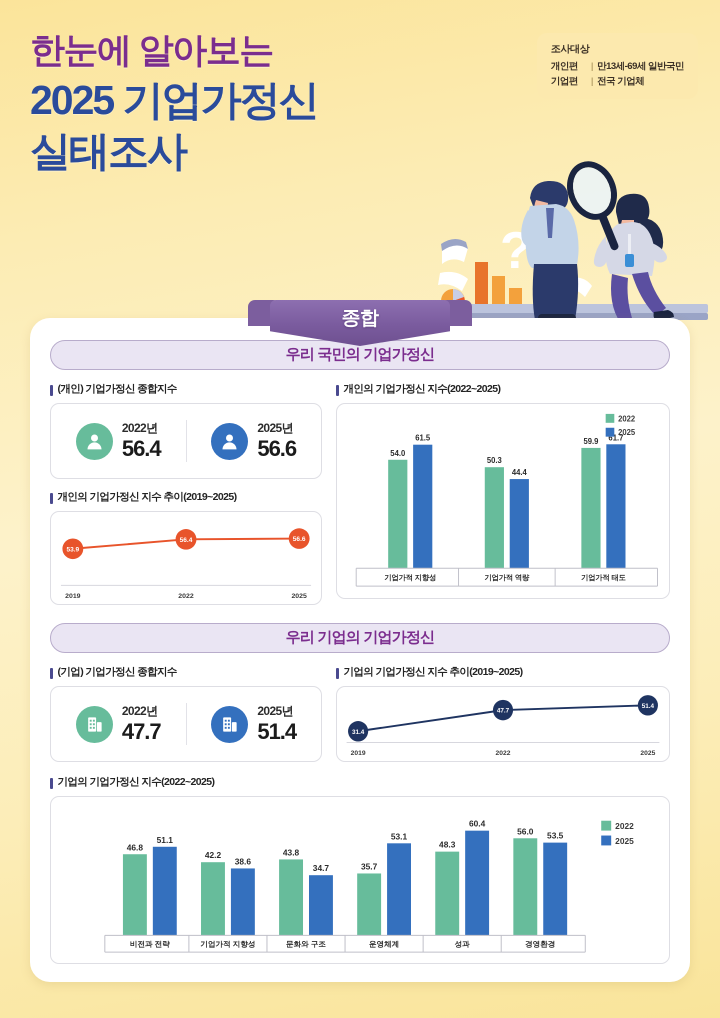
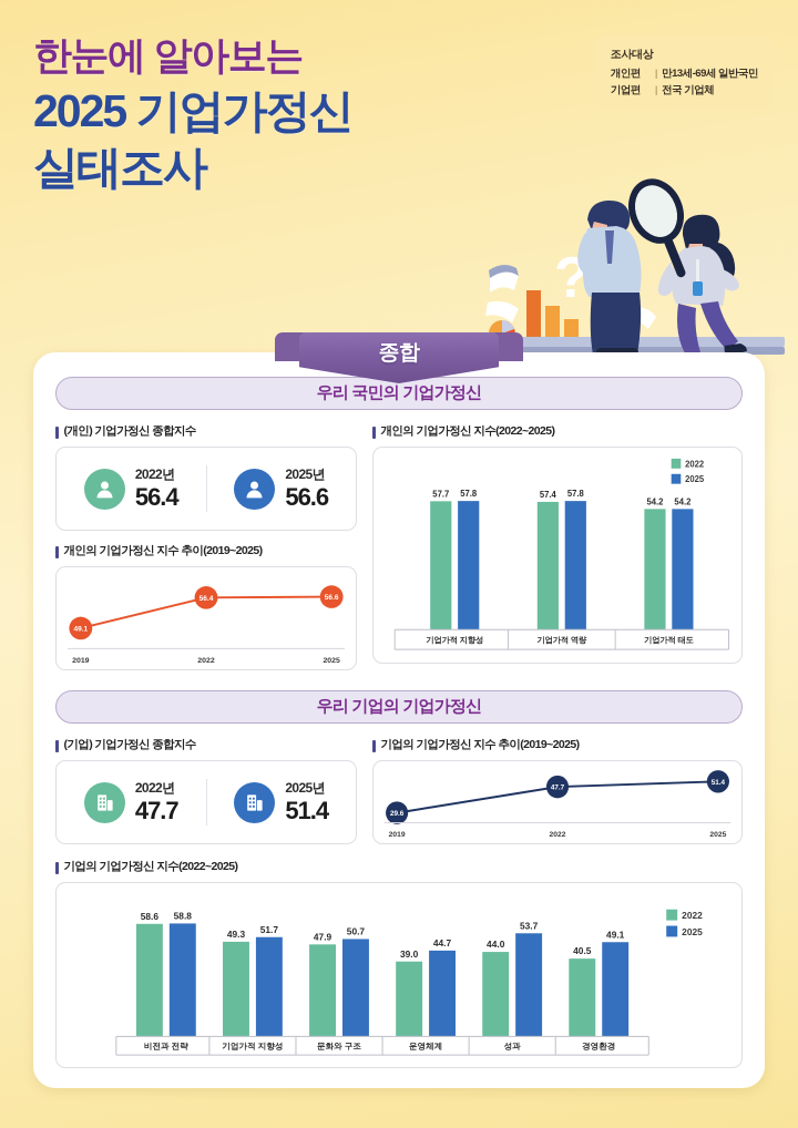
개인의 기업가정신 지수 추이(2019~2025)/2019: 53.9 -> 49.1
개인의 기업가정신 지수(2022~2025)/2022/기업가적 지향성: 54.0 -> 57.7
개인의 기업가정신 지수(2022~2025)/2025/기업가적 지향성: 61.5 -> 57.8
개인의 기업가정신 지수(2022~2025)/2022/기업가적 역량: 50.3 -> 57.4
개인의 기업가정신 지수(2022~2025)/2025/기업가적 역량: 44.4 -> 57.8
개인의 기업가정신 지수(2022~2025)/2022/기업가적 태도: 59.9 -> 54.2
개인의 기업가정신 지수(2022~2025)/2025/기업가적 태도: 61.7 -> 54.2
기업의 기업가정신 지수 추이(2019~2025)/2019: 31.4 -> 29.6
기업의 기업가정신 지수(2022~2025)/2022/비전과 전략: 46.8 -> 58.6
기업의 기업가정신 지수(2022~2025)/2025/비전과 전략: 51.1 -> 58.8
기업의 기업가정신 지수(2022~2025)/2022/기업가적 지향성: 42.2 -> 49.3
기업의 기업가정신 지수(2022~2025)/2025/기업가적 지향성: 38.6 -> 51.7
기업의 기업가정신 지수(2022~2025)/2022/문화와 구조: 43.8 -> 47.9
기업의 기업가정신 지수(2022~2025)/2025/문화와 구조: 34.7 -> 50.7
기업의 기업가정신 지수(2022~2025)/2022/운영체계: 35.7 -> 39.0
기업의 기업가정신 지수(2022~2025)/2025/운영체계: 53.1 -> 44.7
기업의 기업가정신 지수(2022~2025)/2022/성과: 48.3 -> 44.0
기업의 기업가정신 지수(2022~2025)/2025/성과: 60.4 -> 53.7
기업의 기업가정신 지수(2022~2025)/2022/경영환경: 56.0 -> 40.5
기업의 기업가정신 지수(2022~2025)/2025/경영환경: 53.5 -> 49.1
